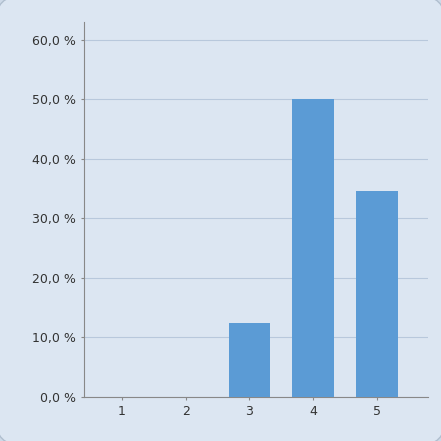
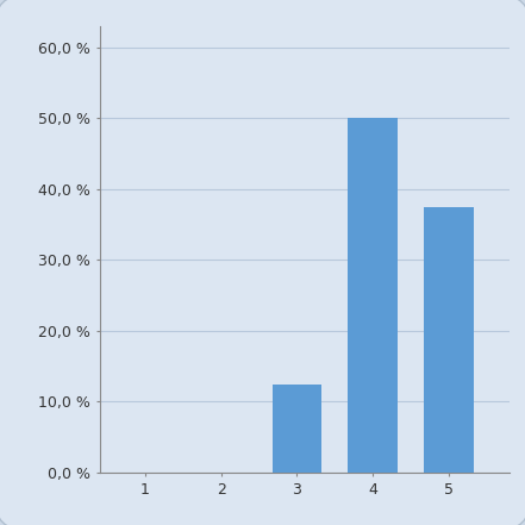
5: 34,6 % -> 37,5 %
